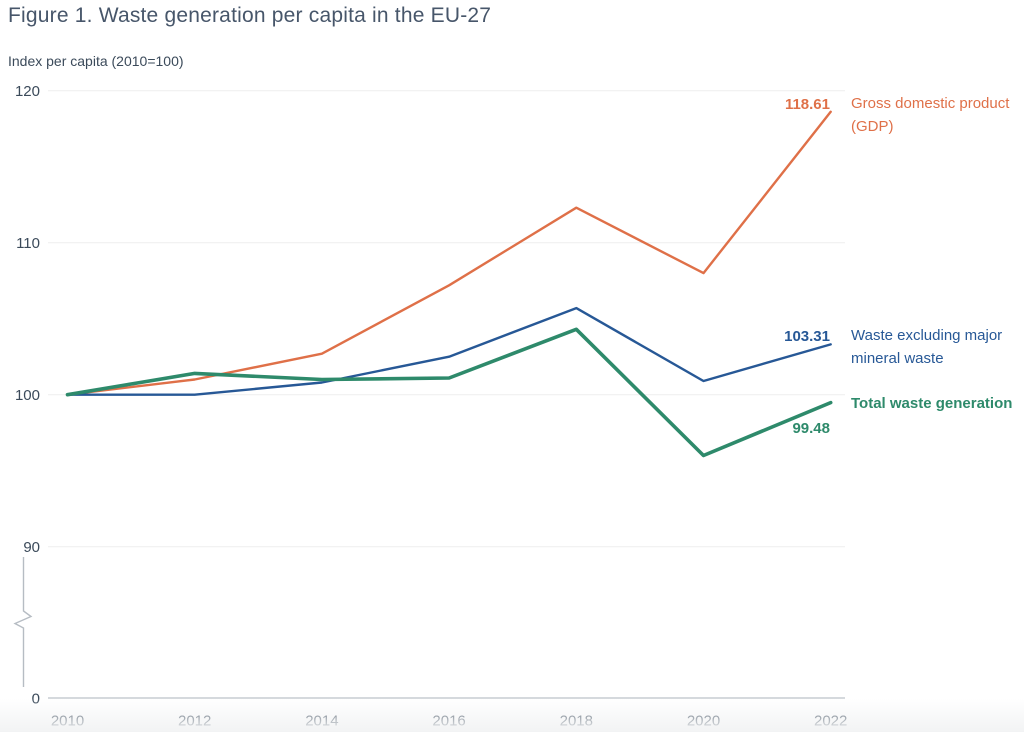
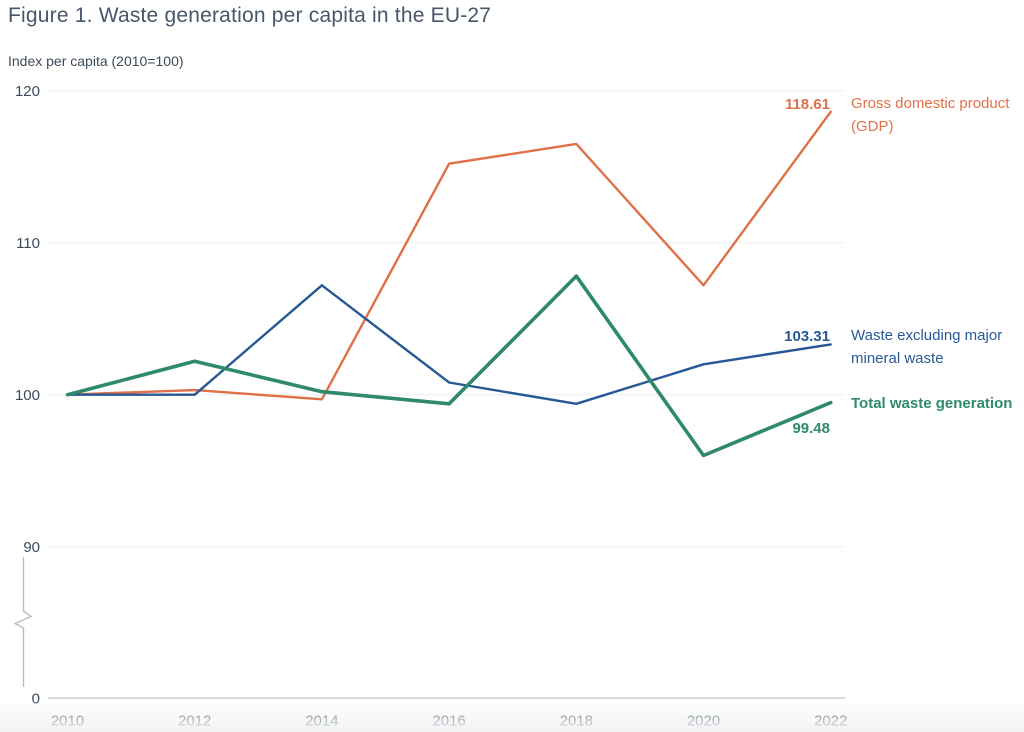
Gross domestic product (GDP)/2012: 101.0 -> 100.3
Total waste generation/2012: 101.4 -> 102.2
Gross domestic product (GDP)/2014: 102.7 -> 99.7
Waste excluding major mineral waste/2014: 100.8 -> 107.2
Total waste generation/2014: 101.0 -> 100.2
Gross domestic product (GDP)/2016: 107.2 -> 115.2
Waste excluding major mineral waste/2016: 102.5 -> 100.8
Total waste generation/2016: 101.1 -> 99.4
Gross domestic product (GDP)/2018: 112.3 -> 116.5
Waste excluding major mineral waste/2018: 105.7 -> 99.4
Total waste generation/2018: 104.3 -> 107.8
Gross domestic product (GDP)/2020: 108.0 -> 107.2
Waste excluding major mineral waste/2020: 100.9 -> 102.0
